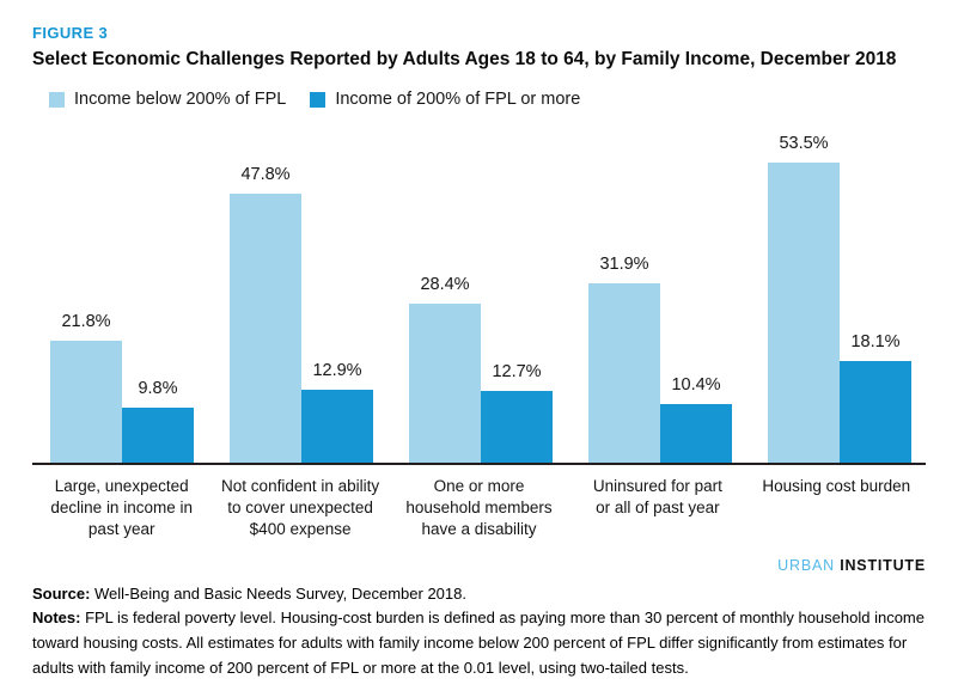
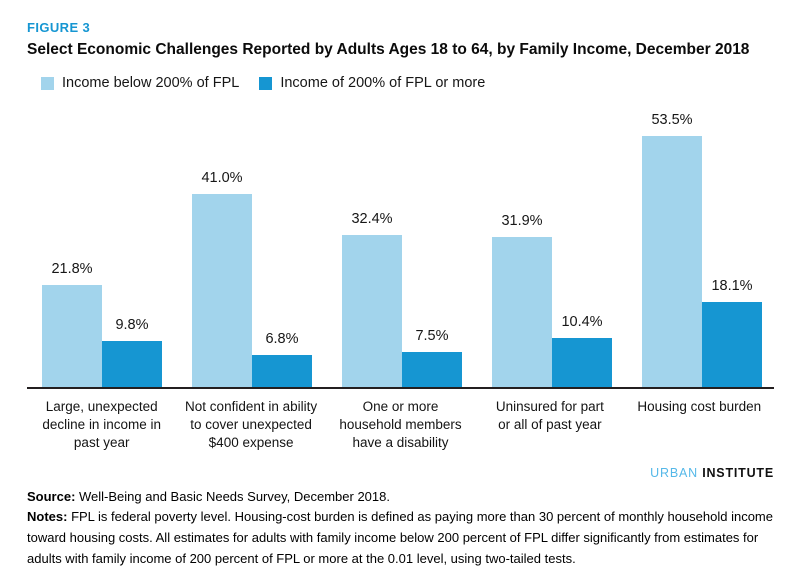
Income below 200% of FPL/Not confident in ability to cover unexpected $400 expense: 47.8% -> 41.0%
Income of 200% of FPL or more/Not confident in ability to cover unexpected $400 expense: 12.9% -> 6.8%
Income below 200% of FPL/One or more household members have a disability: 28.4% -> 32.4%
Income of 200% of FPL or more/One or more household members have a disability: 12.7% -> 7.5%
